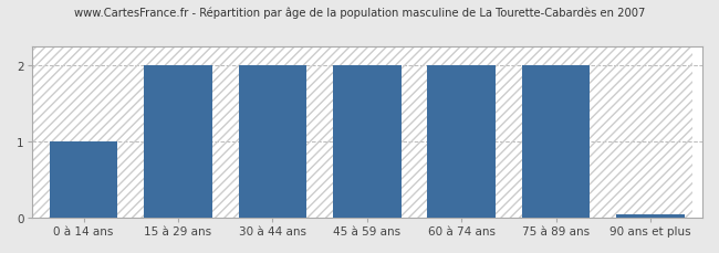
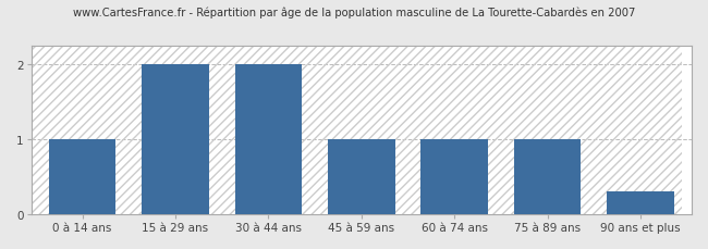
45 à 59 ans: 2.00 -> 1.00
60 à 74 ans: 2.00 -> 1.00
75 à 89 ans: 2.00 -> 1.00
90 ans et plus: 0.04 -> 0.30
